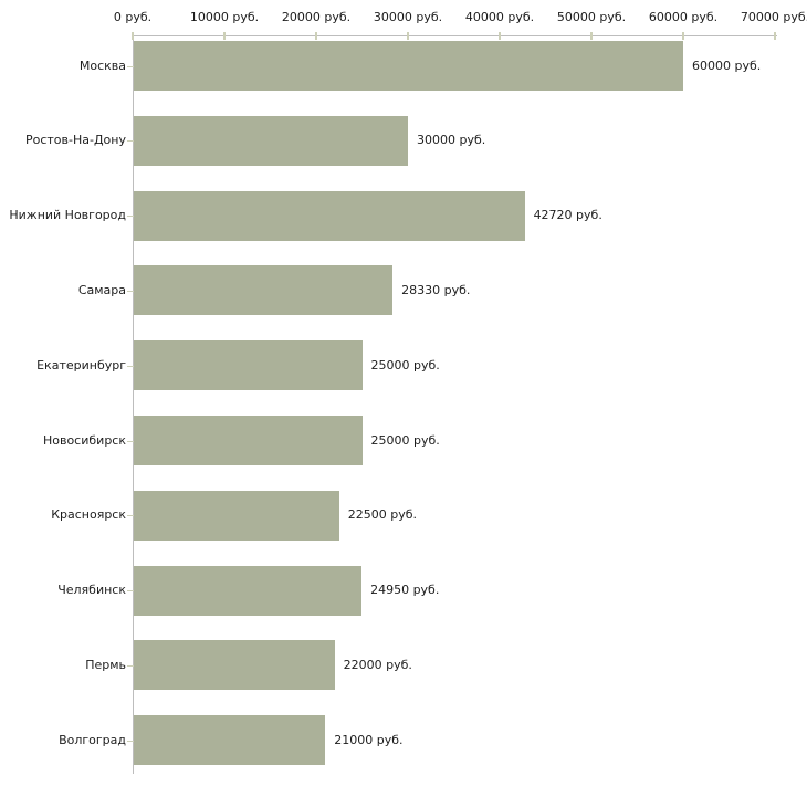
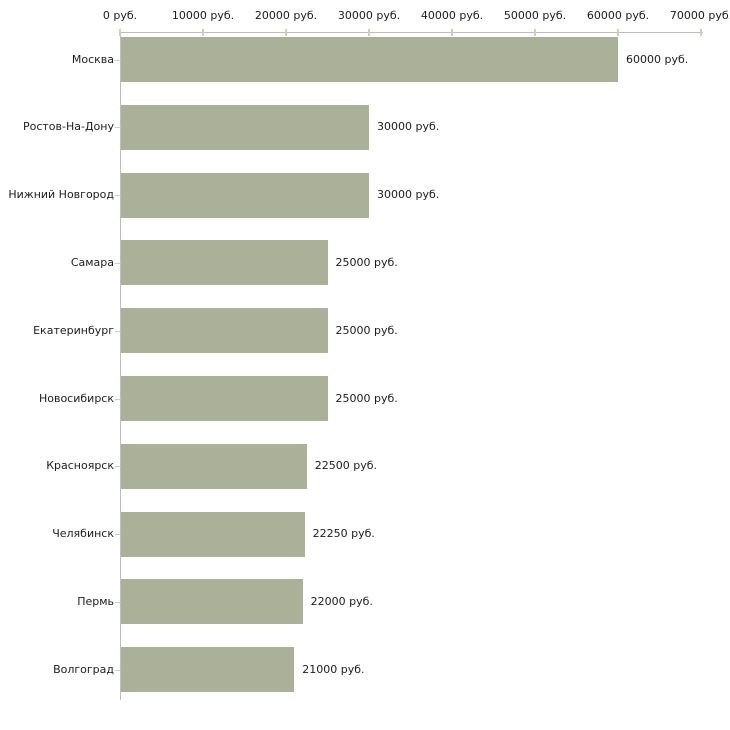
Нижний Новгород: 42720 -> 30000
Самара: 28330 -> 25000
Челябинск: 24950 -> 22250
